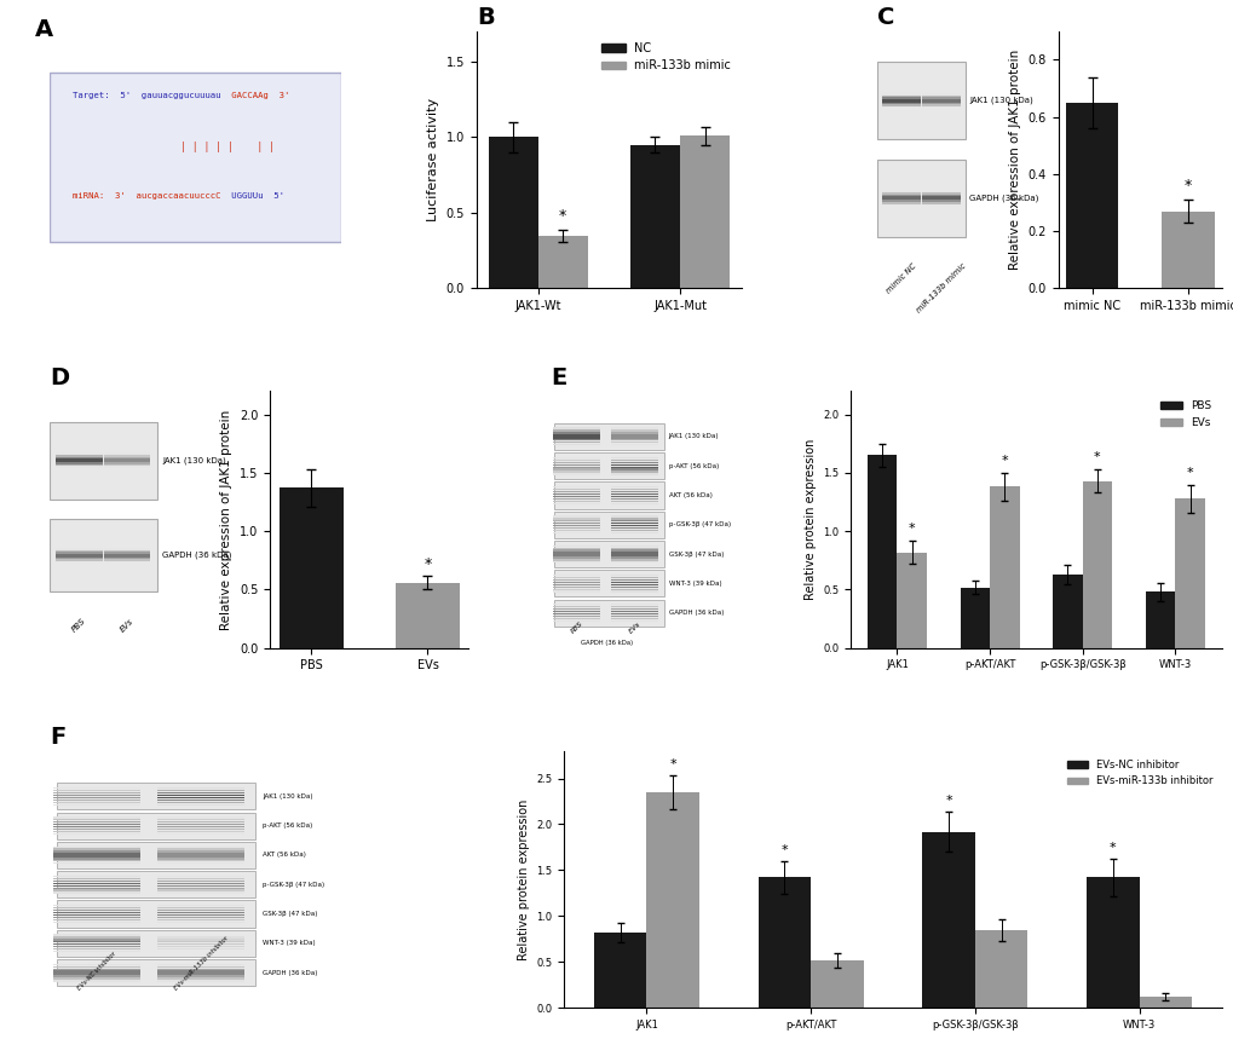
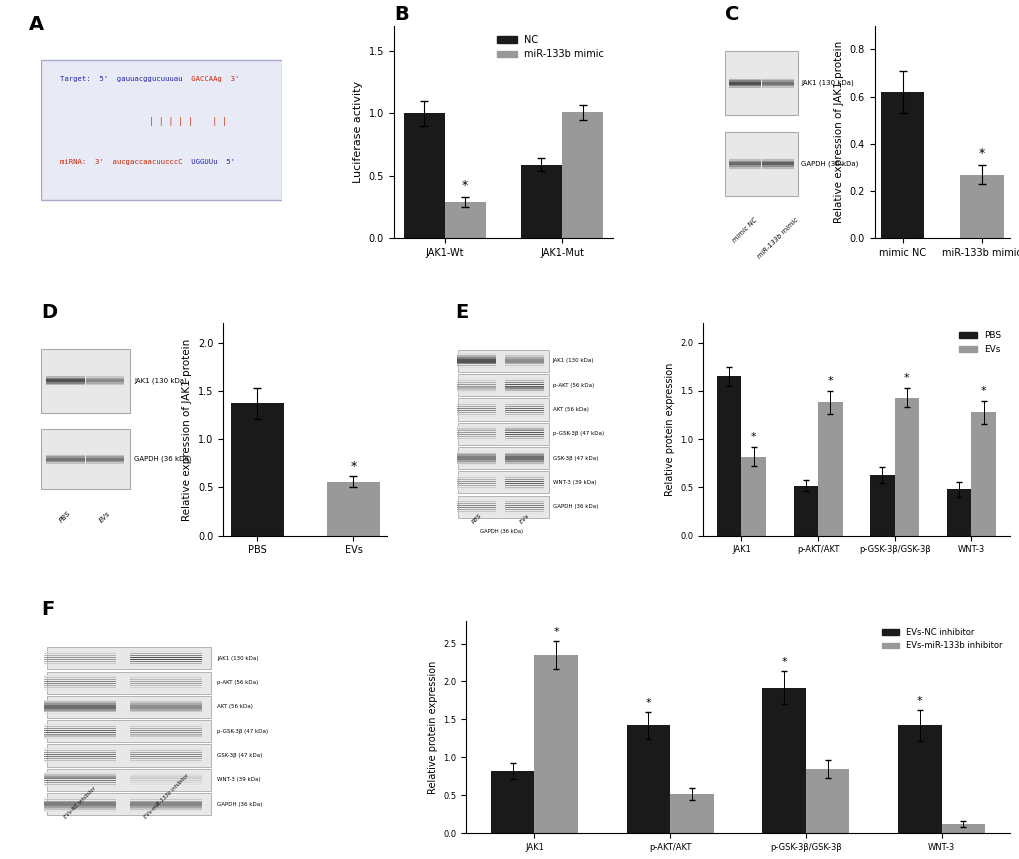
B/miR-133b mimic/JAK1-Wt: 0.35 -> 0.29
B/NC/JAK1-Mut: 0.95 -> 0.59
mimic NC: 0.65 -> 0.62
